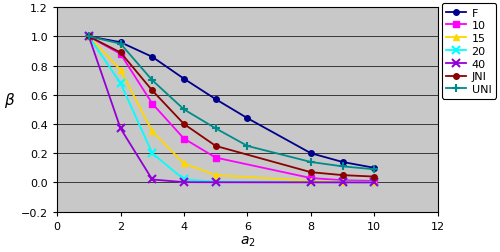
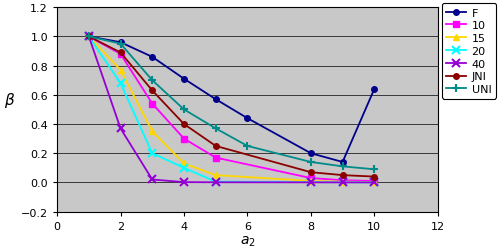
20/4: 0.02 -> 0.10
F/10: 0.10 -> 0.64
